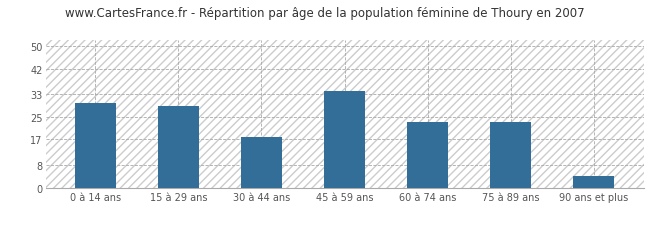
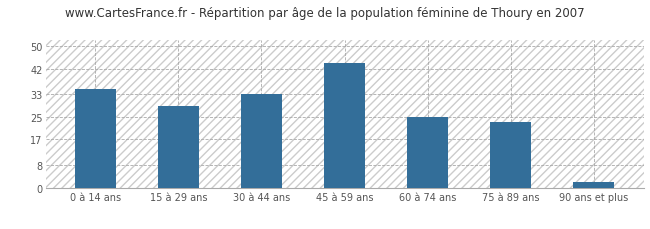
0 à 14 ans: 30 -> 35
30 à 44 ans: 18 -> 33
45 à 59 ans: 34 -> 44
60 à 74 ans: 23 -> 25
90 ans et plus: 4 -> 2
